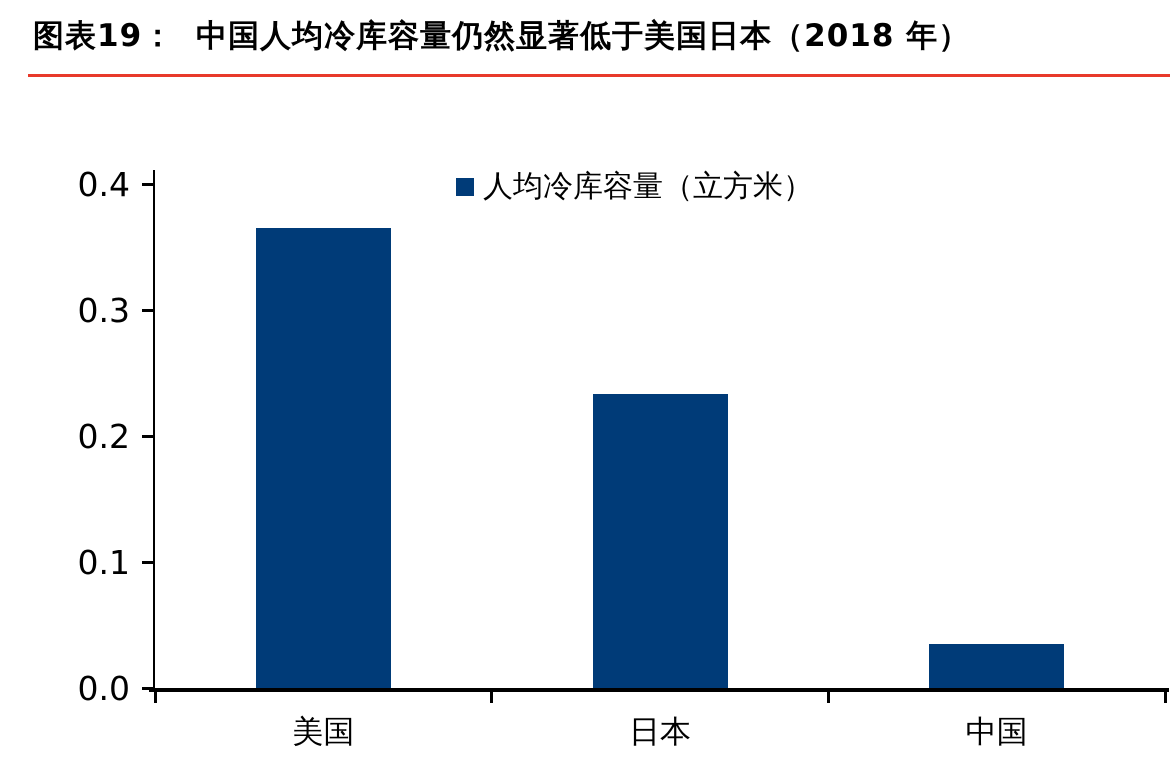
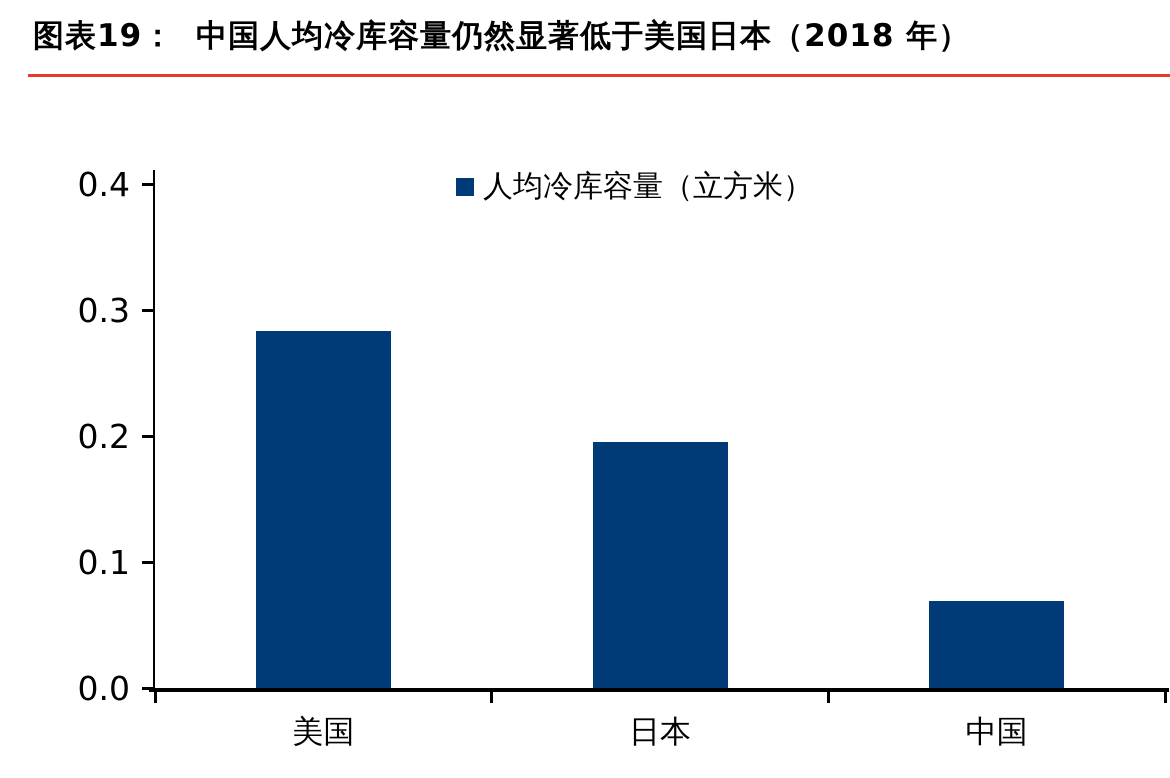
美国: 0.365 -> 0.283
日本: 0.233 -> 0.195
中国: 0.035 -> 0.069
